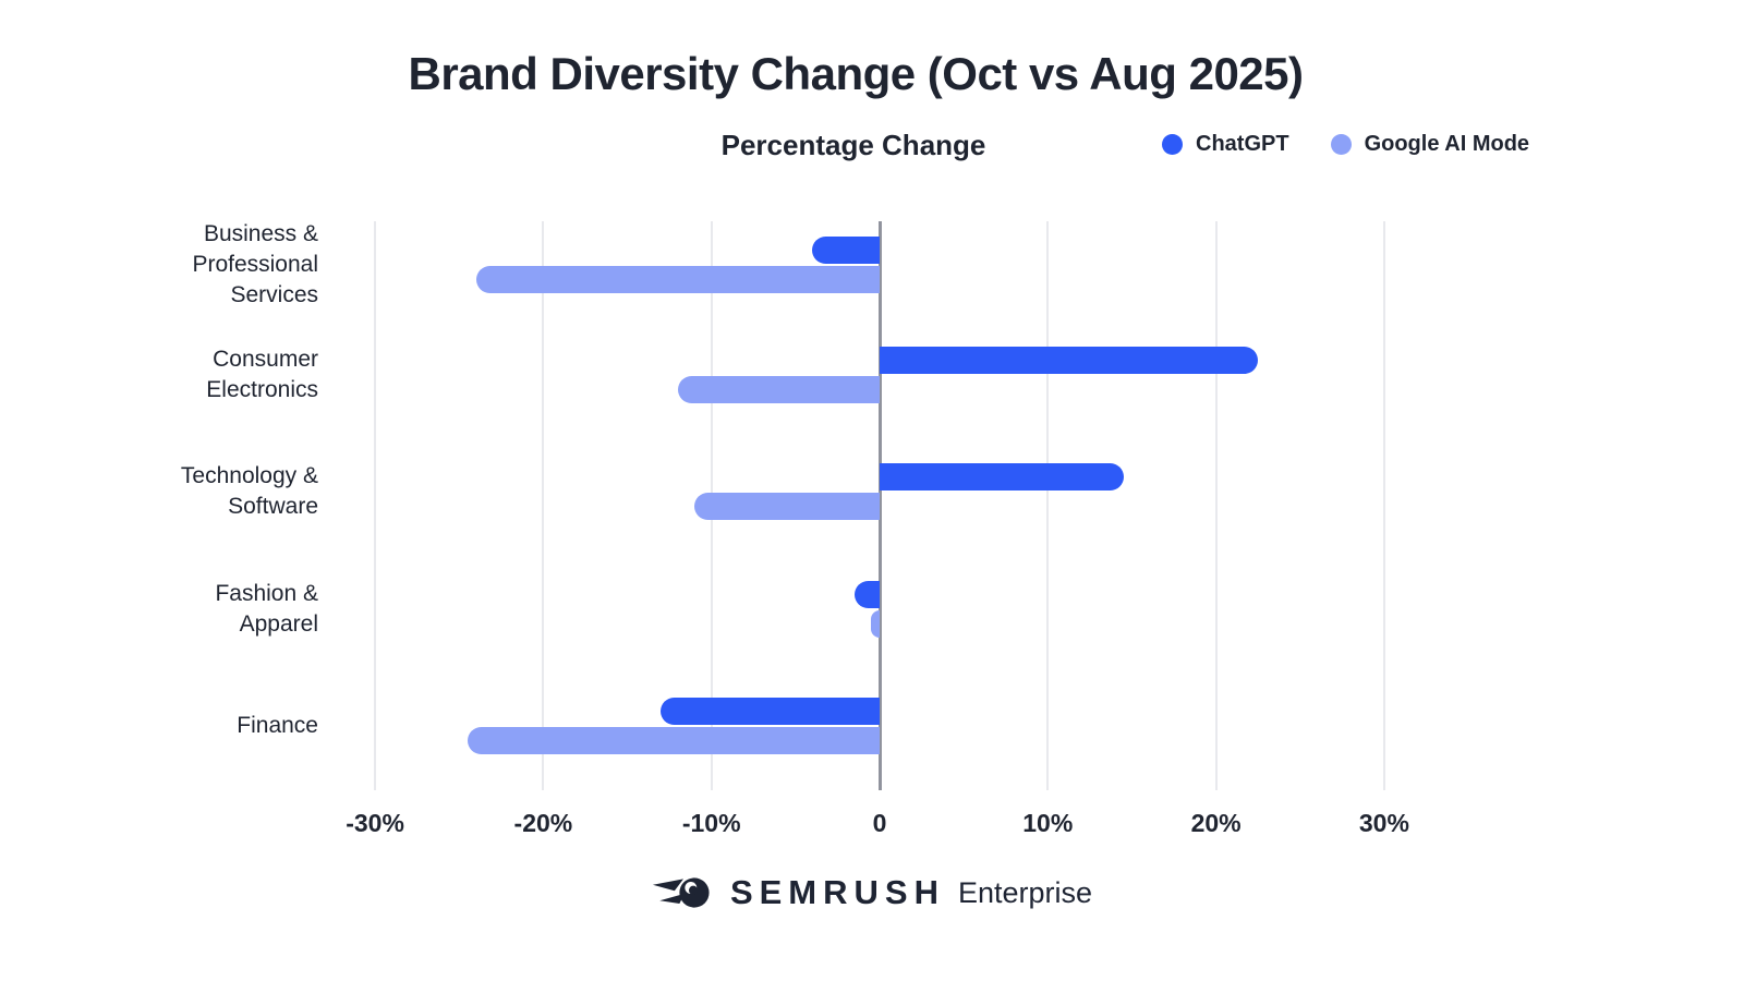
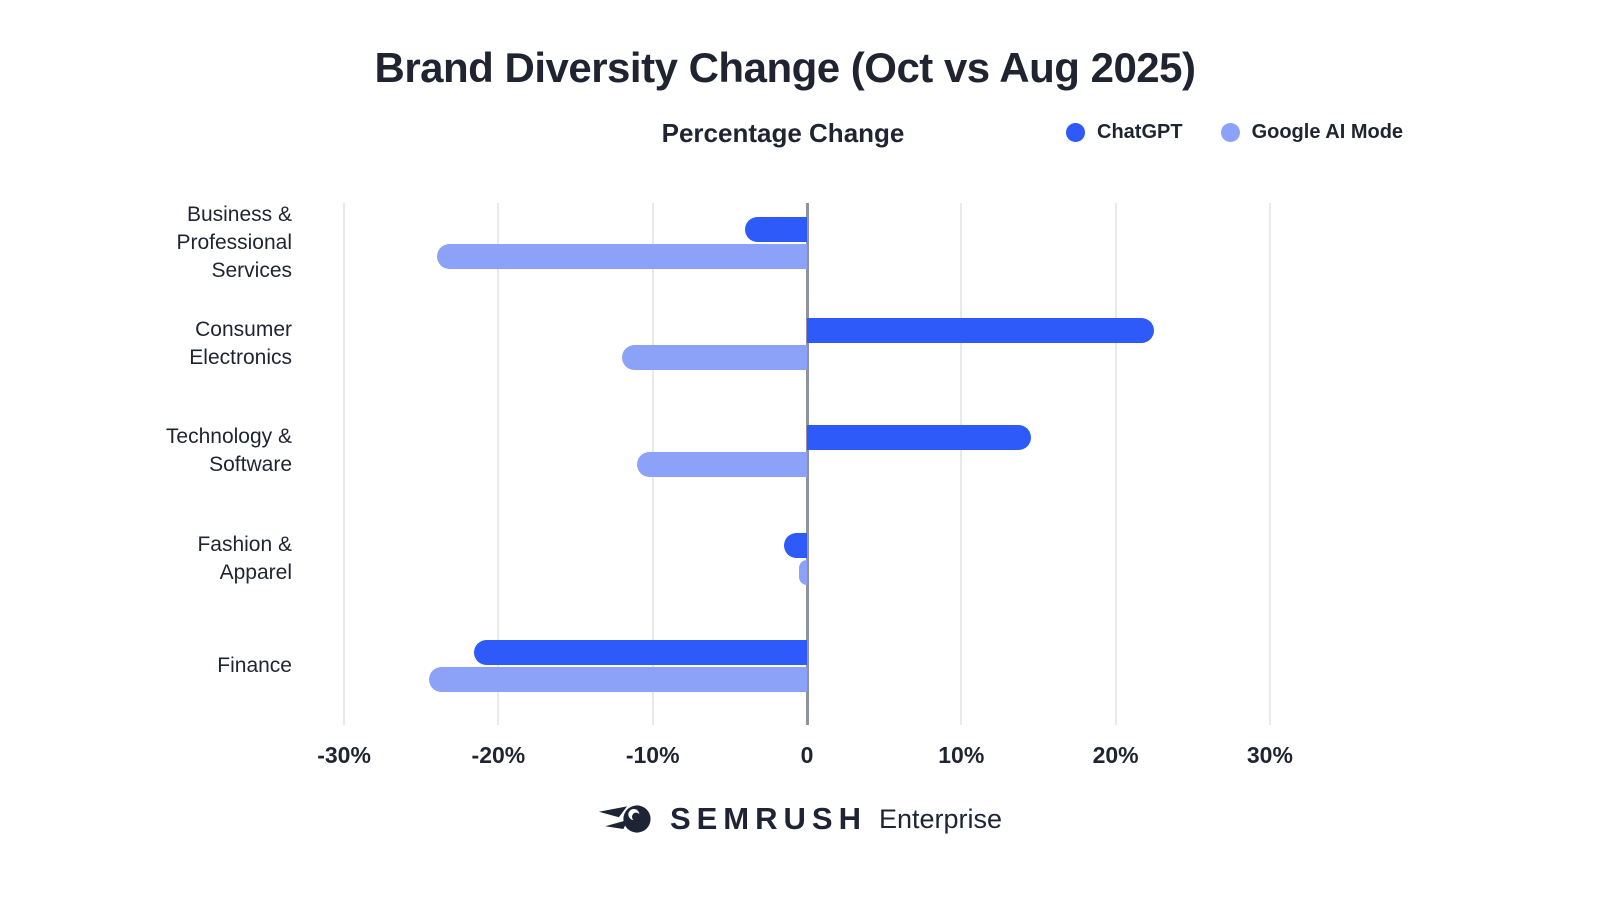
ChatGPT/Finance: -13.0% -> -21.6%
